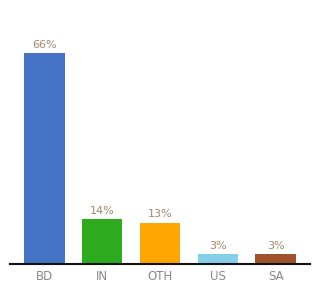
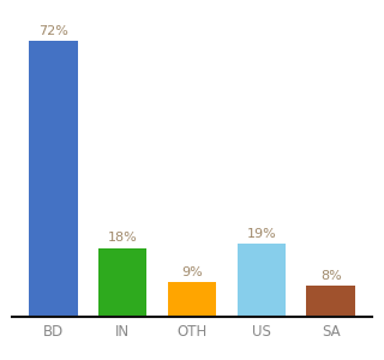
BD: 66% -> 72%
IN: 14% -> 18%
OTH: 13% -> 9%
US: 3% -> 19%
SA: 3% -> 8%
